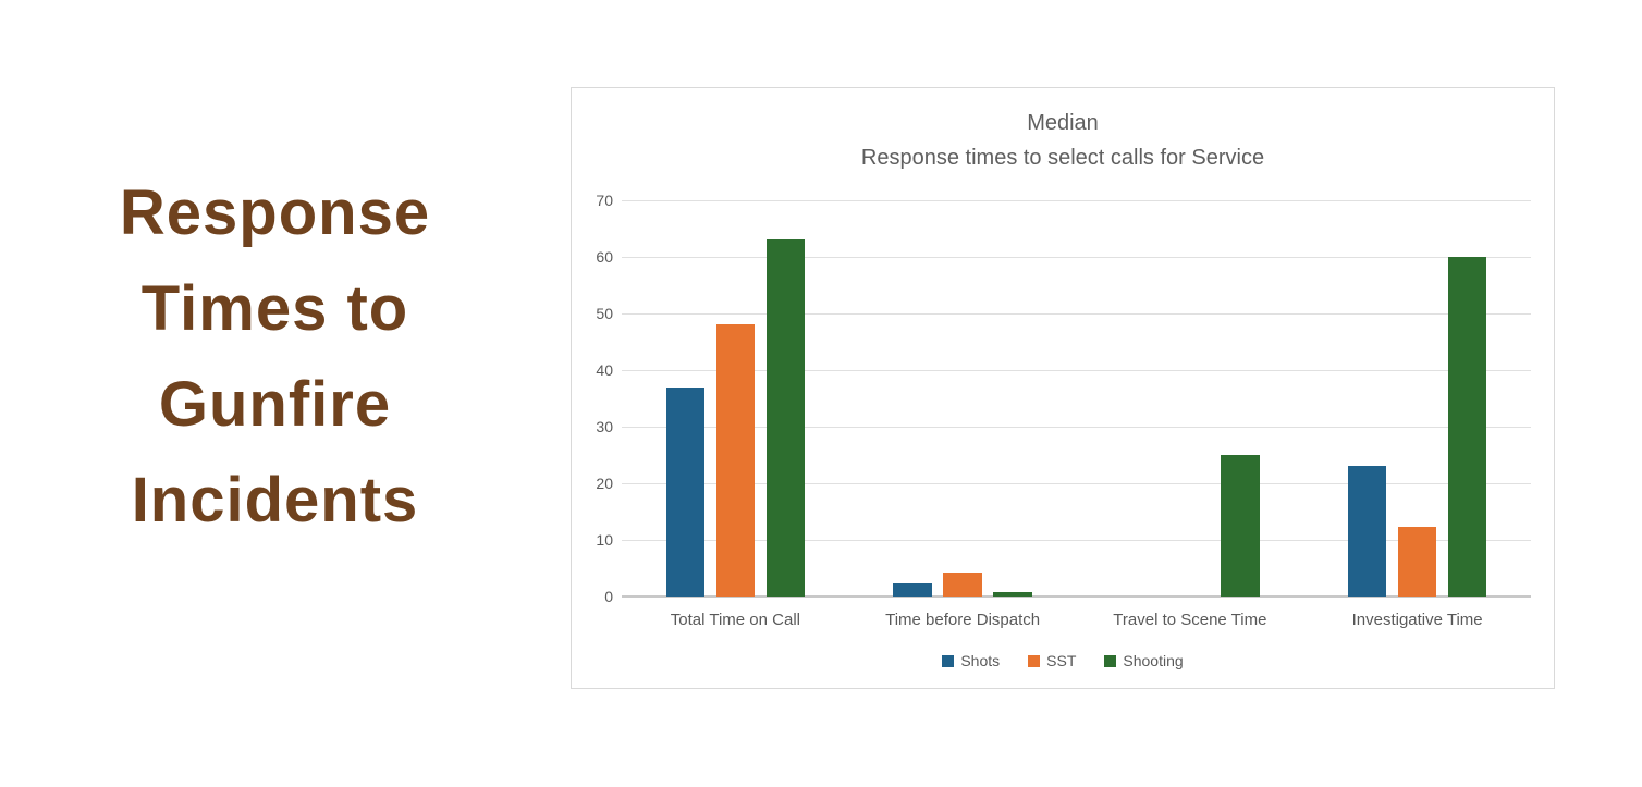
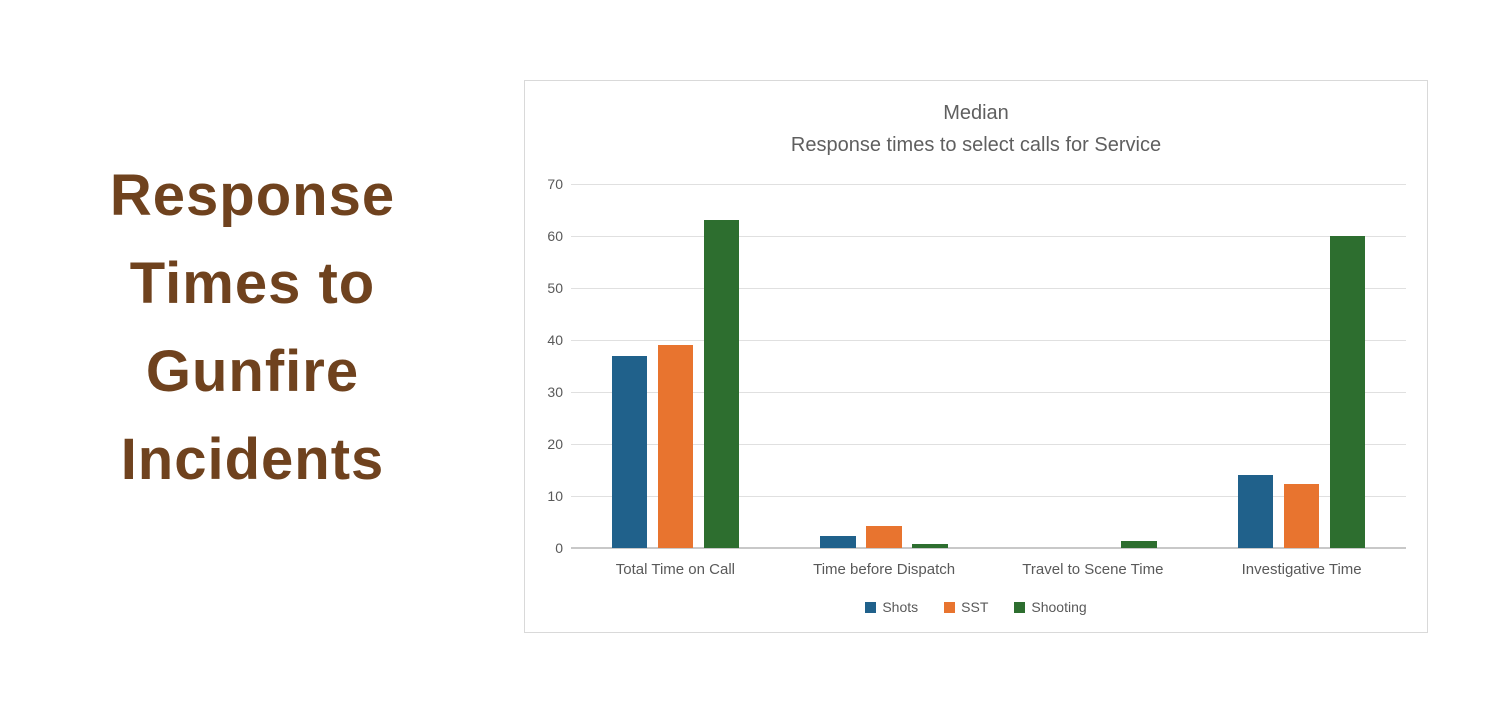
SST/Total Time on Call: 48 -> 39
Shooting/Travel to Scene Time: 25 -> 1
Shots/Investigative Time: 23 -> 14
